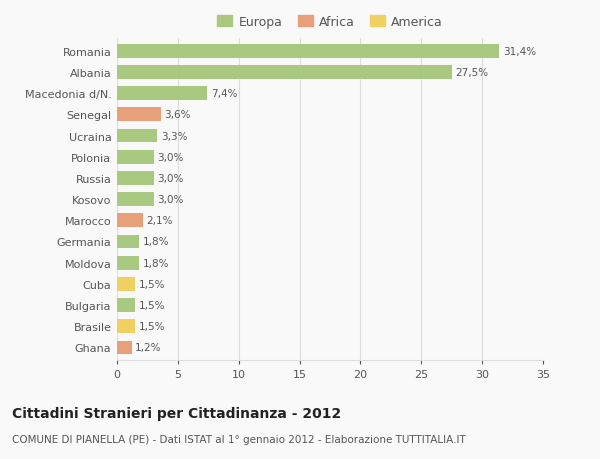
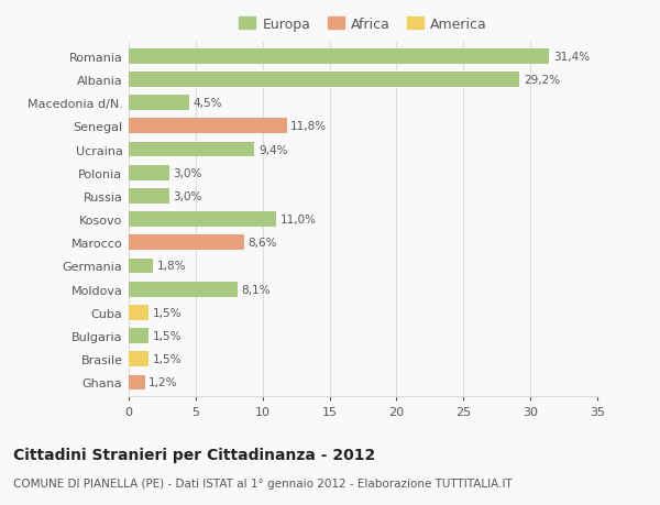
Albania: 27,5% -> 29,2%
Macedonia d/N.: 7,4% -> 4,5%
Senegal: 3,6% -> 11,8%
Ucraina: 3,3% -> 9,4%
Kosovo: 3,0% -> 11,0%
Marocco: 2,1% -> 8,6%
Moldova: 1,8% -> 8,1%
